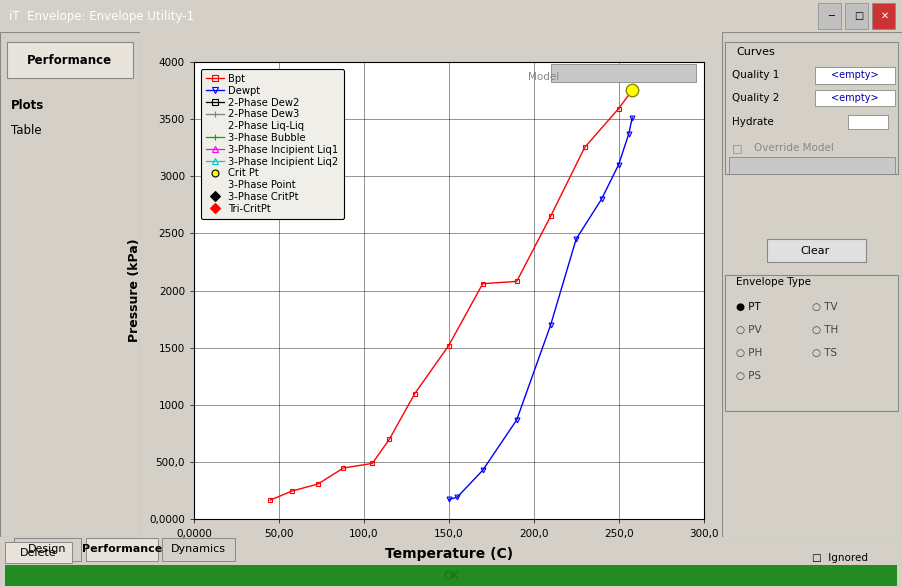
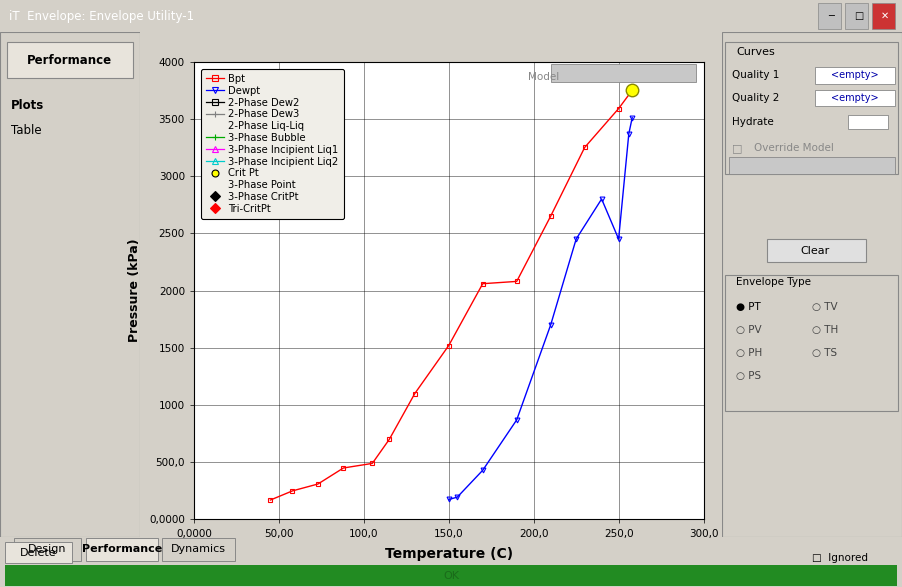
Dewpt/250,0: 3100 -> 2450
